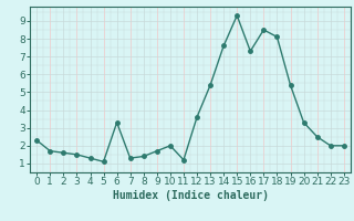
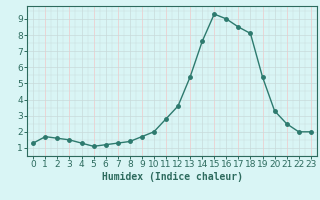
0: 2.3 -> 1.3
6: 3.3 -> 1.2
11: 1.2 -> 2.8
16: 7.3 -> 9.0
